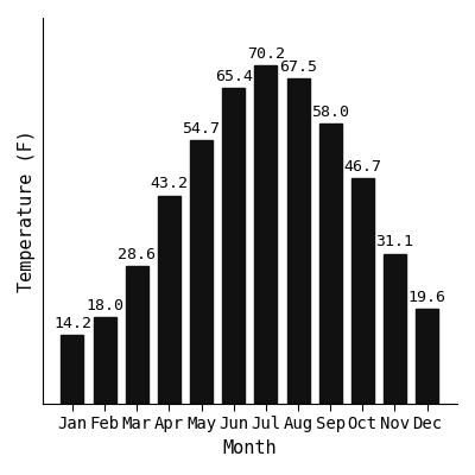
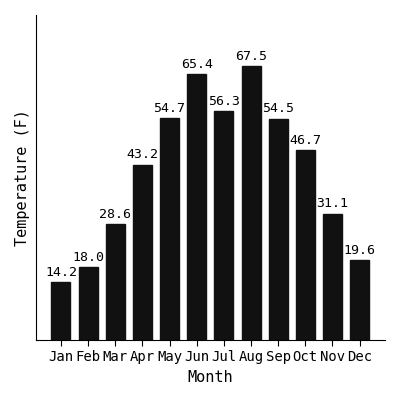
Jul: 70.2 -> 56.3
Sep: 58.0 -> 54.5
